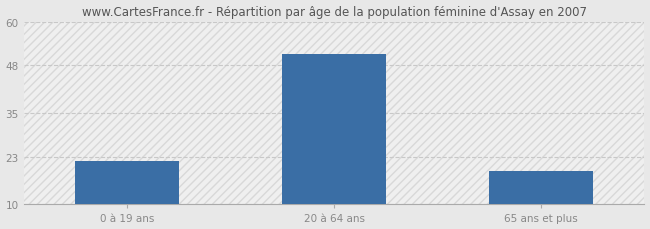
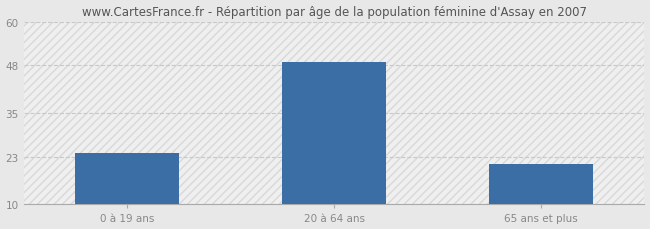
0 à 19 ans: 22 -> 24
20 à 64 ans: 51 -> 49
65 ans et plus: 19 -> 21
